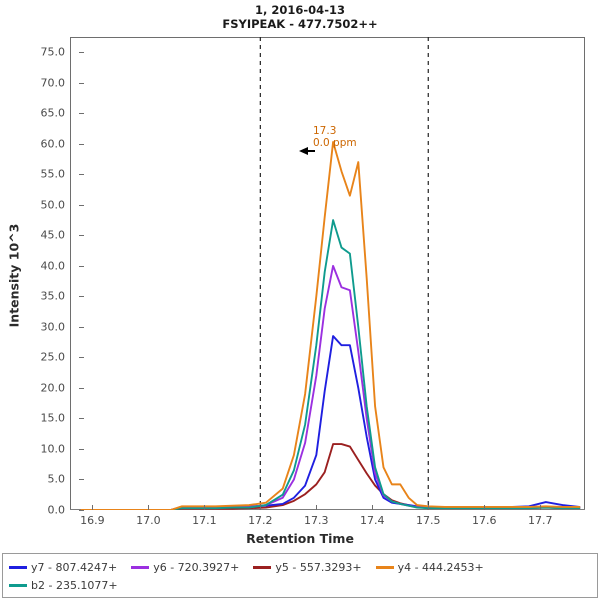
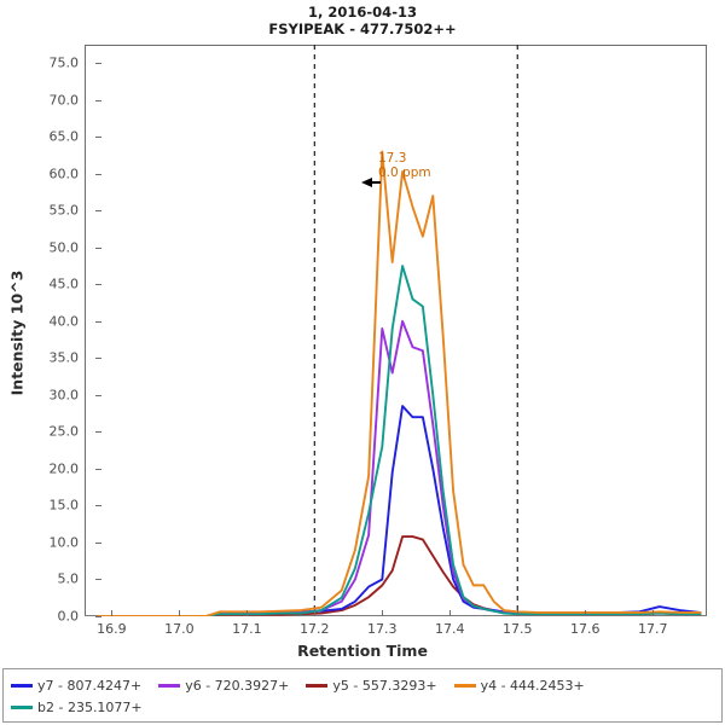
y7 - 807.4247+/17.3: 9 -> 5
y6 - 720.3927+/17.3: 22 -> 39
y4 - 444.2453+/17.3: 35 -> 63
b2 - 235.1077+/17.3: 27 -> 23
